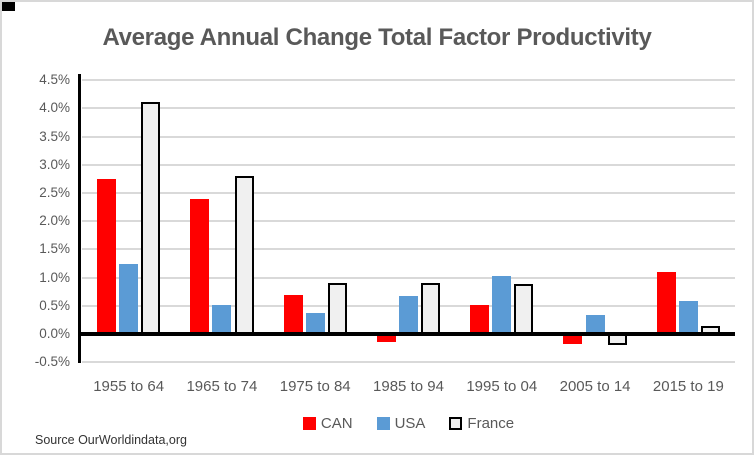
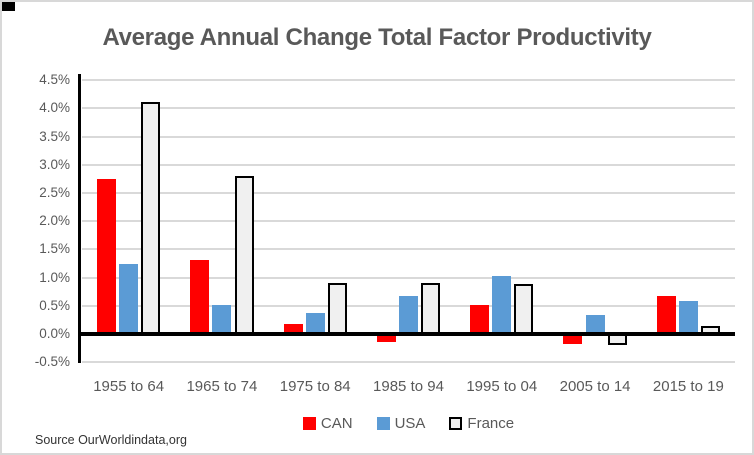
CAN/1965 to 74: 2.4% -> 1.3%
CAN/1975 to 84: 0.7% -> 0.2%
CAN/2015 to 19: 1.1% -> 0.7%
